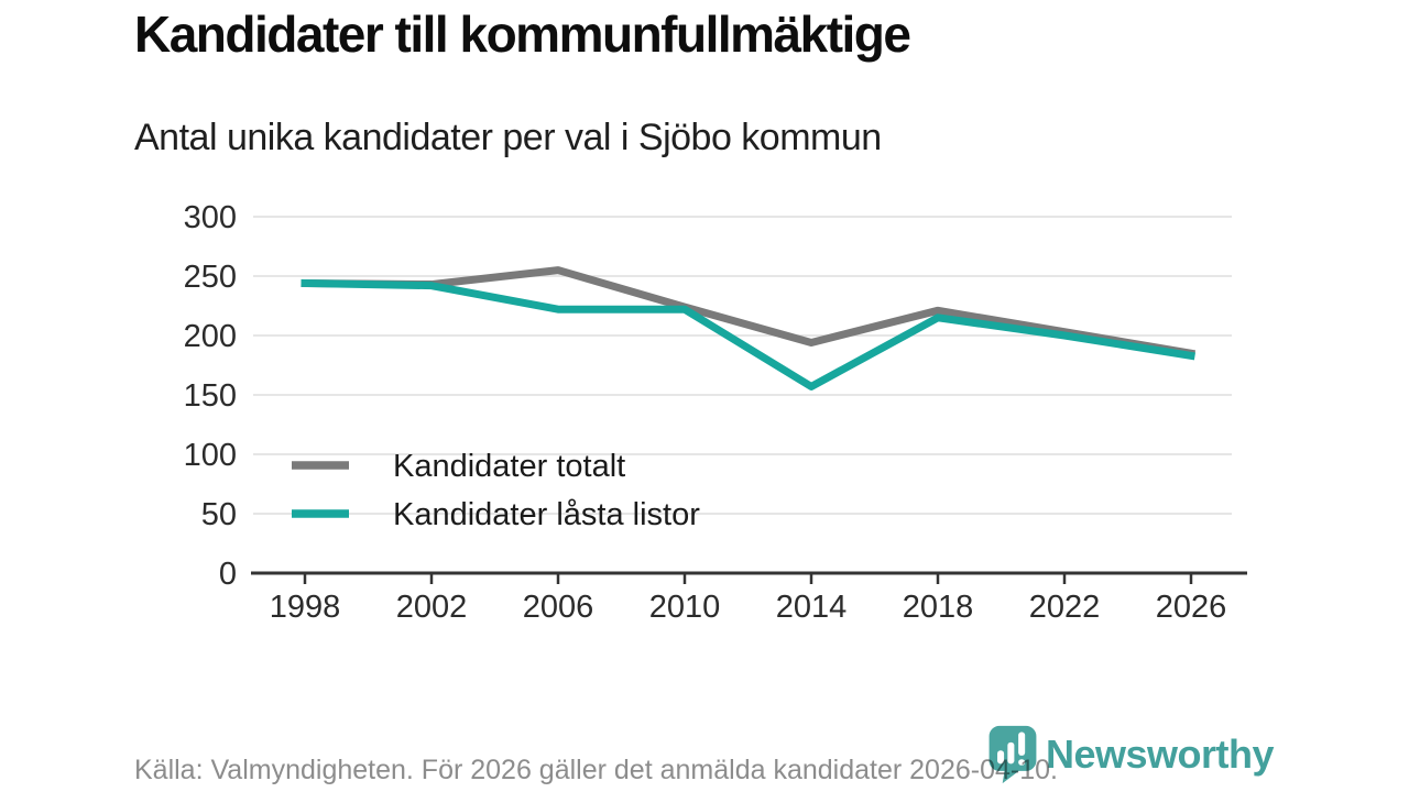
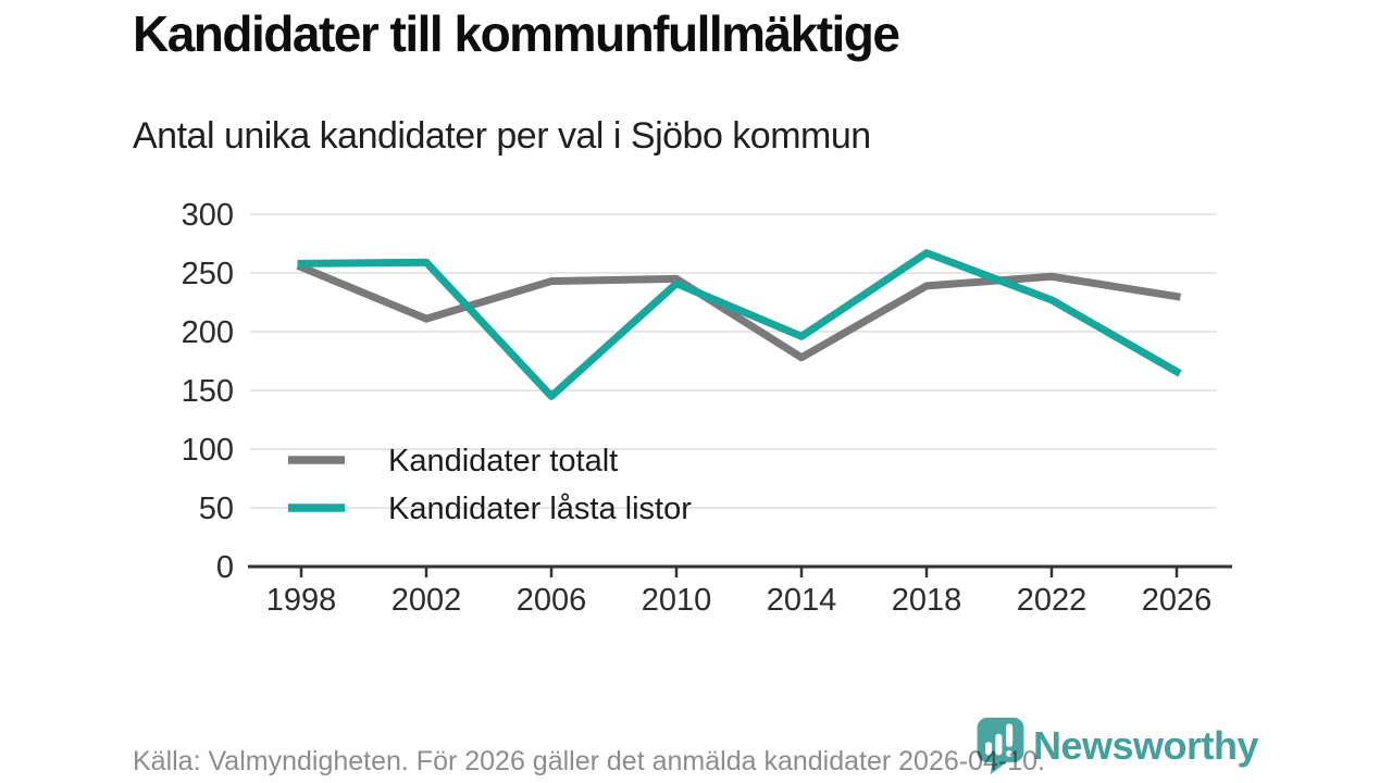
Kandidater totalt/1998: 244 -> 255
Kandidater låsta listor/1998: 244 -> 258
Kandidater totalt/2002: 243 -> 211
Kandidater låsta listor/2002: 242 -> 259
Kandidater totalt/2006: 255 -> 243
Kandidater låsta listor/2006: 222 -> 145
Kandidater totalt/2010: 224 -> 245
Kandidater låsta listor/2010: 222 -> 241
Kandidater totalt/2014: 194 -> 178
Kandidater låsta listor/2014: 157 -> 196
Kandidater totalt/2018: 221 -> 239
Kandidater låsta listor/2018: 215 -> 267
Kandidater totalt/2022: 203 -> 247
Kandidater låsta listor/2022: 200 -> 227
Kandidater totalt/2026: 185 -> 230
Kandidater låsta listor/2026: 183 -> 166
